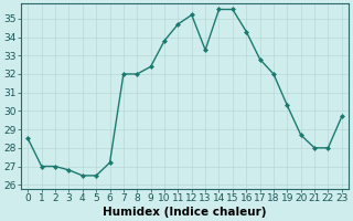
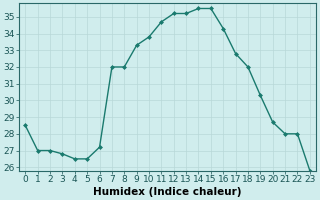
9: 32.4 -> 33.3
13: 33.3 -> 35.2
23: 29.7 -> 25.8
